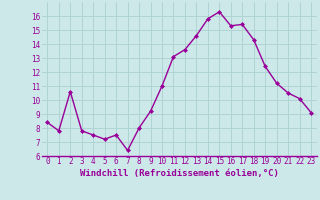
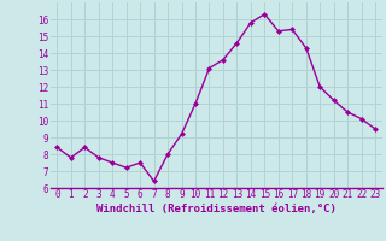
2: 10.6 -> 8.4
19: 12.4 -> 12.0
23: 9.1 -> 9.5
